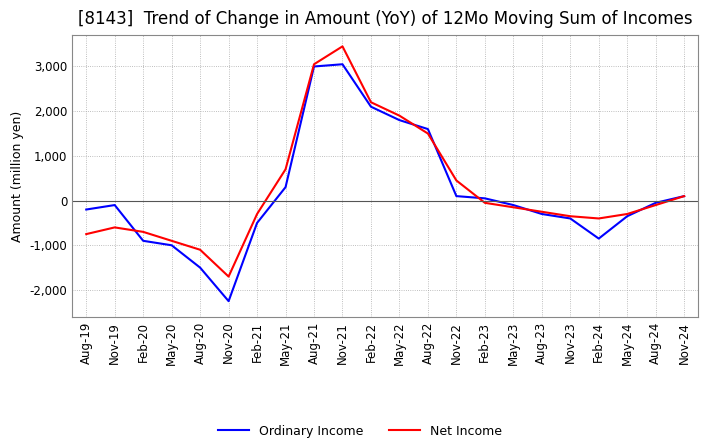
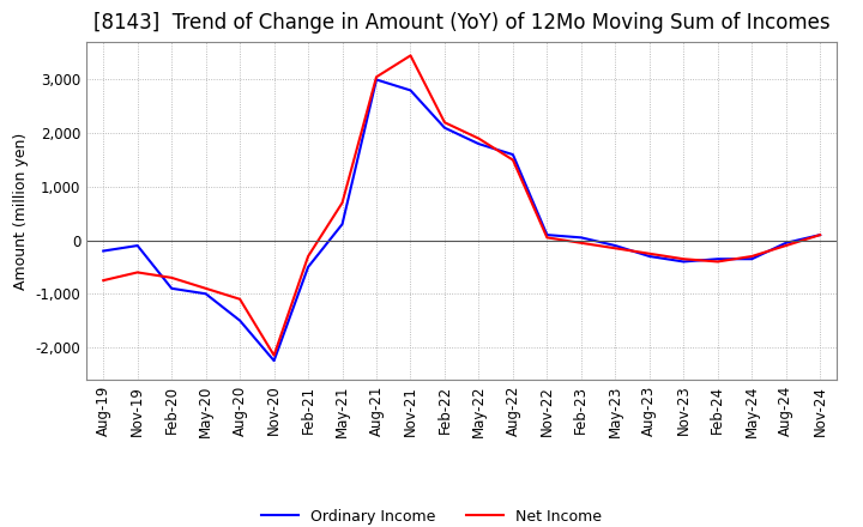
Net Income/Nov-20: -1,700 -> -2,150
Ordinary Income/Nov-21: 3,050 -> 2,800
Net Income/Nov-22: 450 -> 50
Ordinary Income/Feb-24: -850 -> -350
